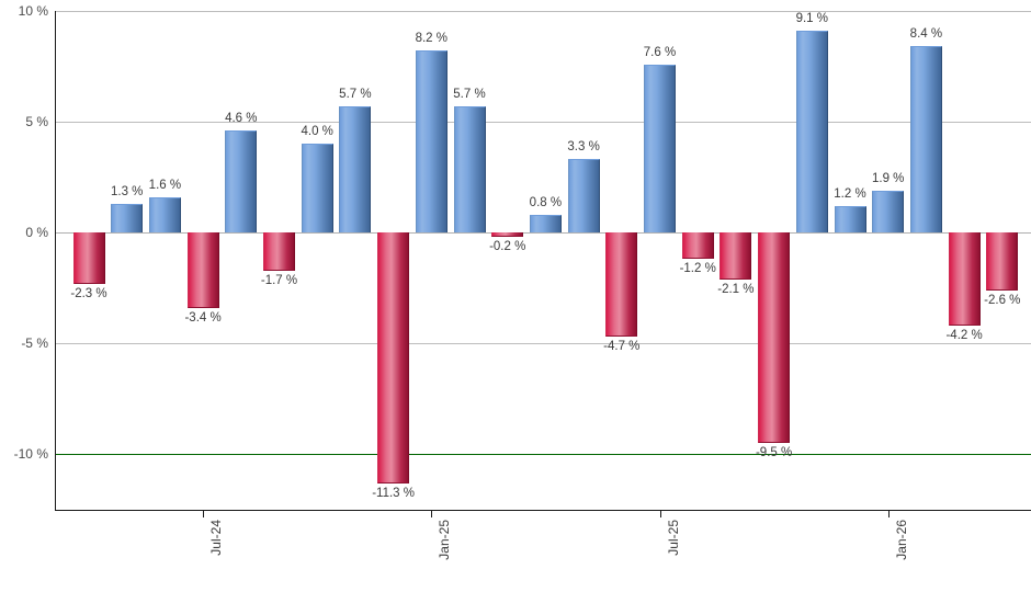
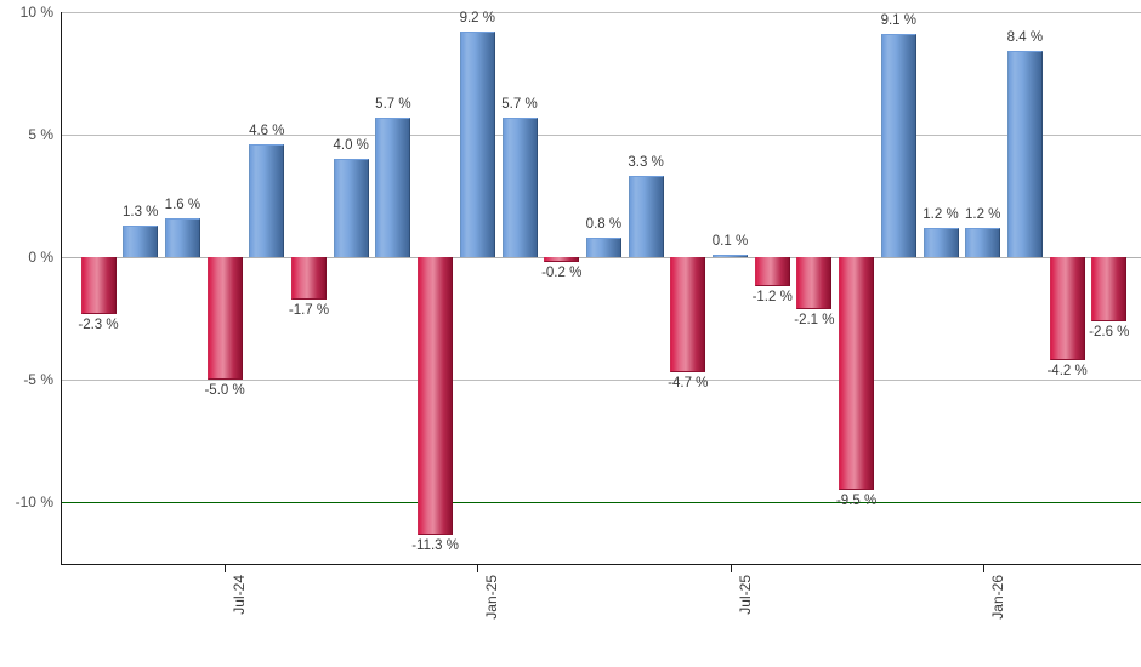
Jul-24: -3.4 -> -5.0
Jan-25: 8.2 -> 9.2
Jul-25: 7.6 -> 0.1
Jan-26: 1.9 -> 1.2
